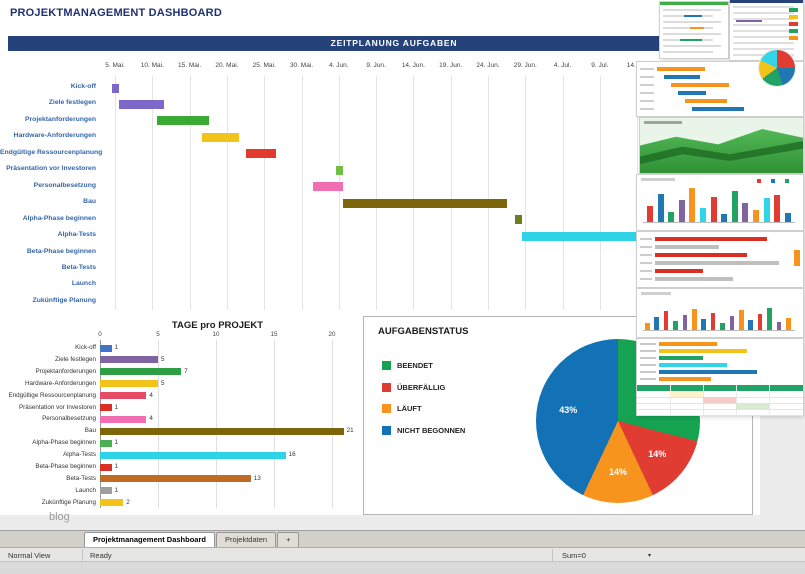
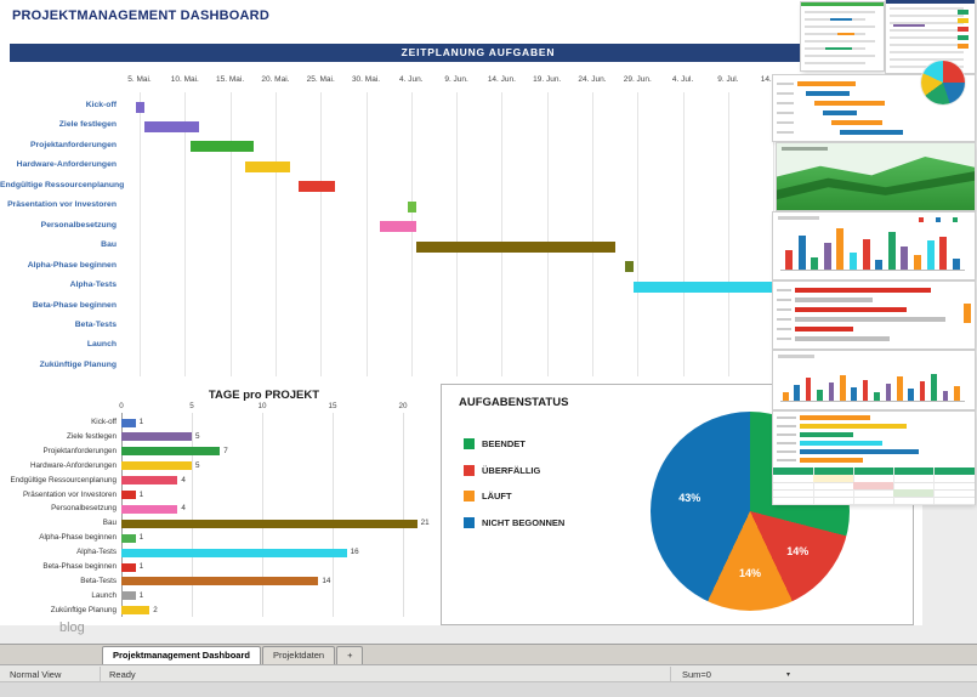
TAGE pro PROJEKT/Beta-Tests: 13 -> 14
